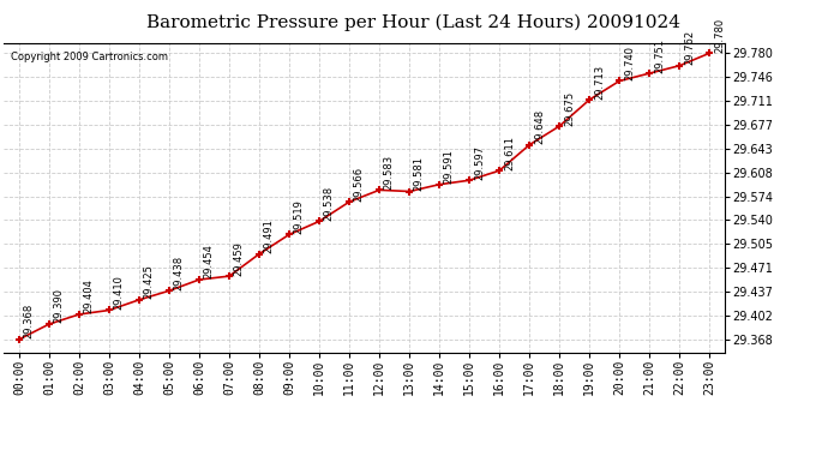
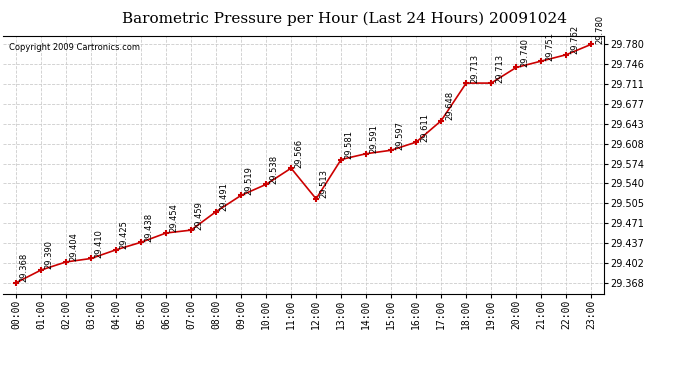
12:00: 29.583 -> 29.513
18:00: 29.675 -> 29.713
